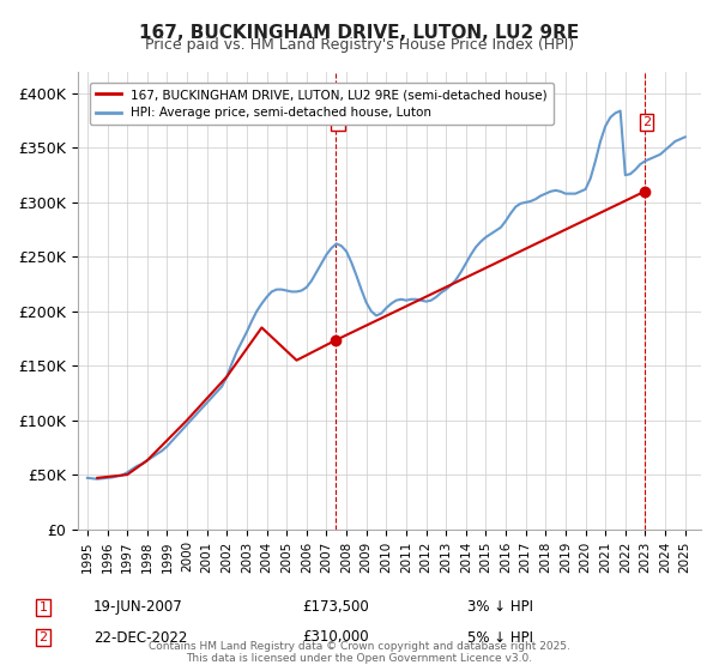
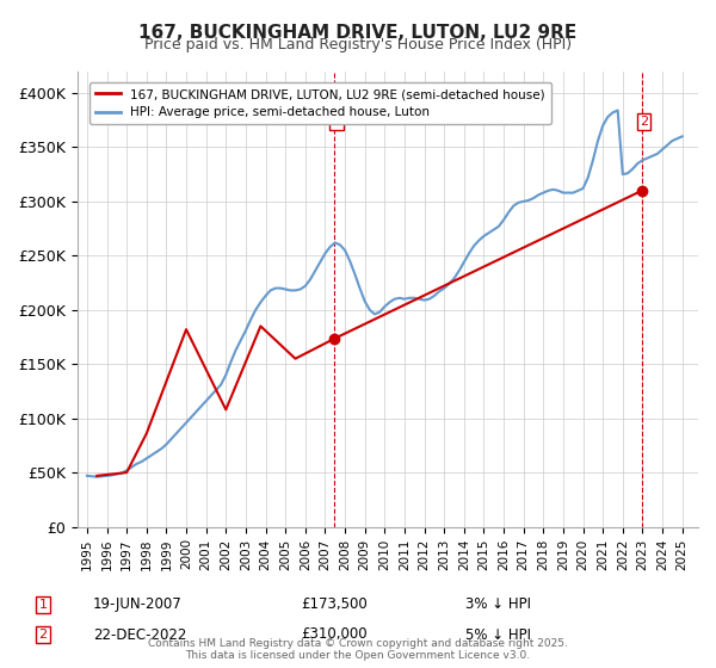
167, BUCKINGHAM DRIVE, LUTON, LU2 9RE (semi-detached house)/1998: £63K -> £86K
167, BUCKINGHAM DRIVE, LUTON, LU2 9RE (semi-detached house)/2000: £100K -> £182K
167, BUCKINGHAM DRIVE, LUTON, LU2 9RE (semi-detached house)/2002: £140K -> £108K
